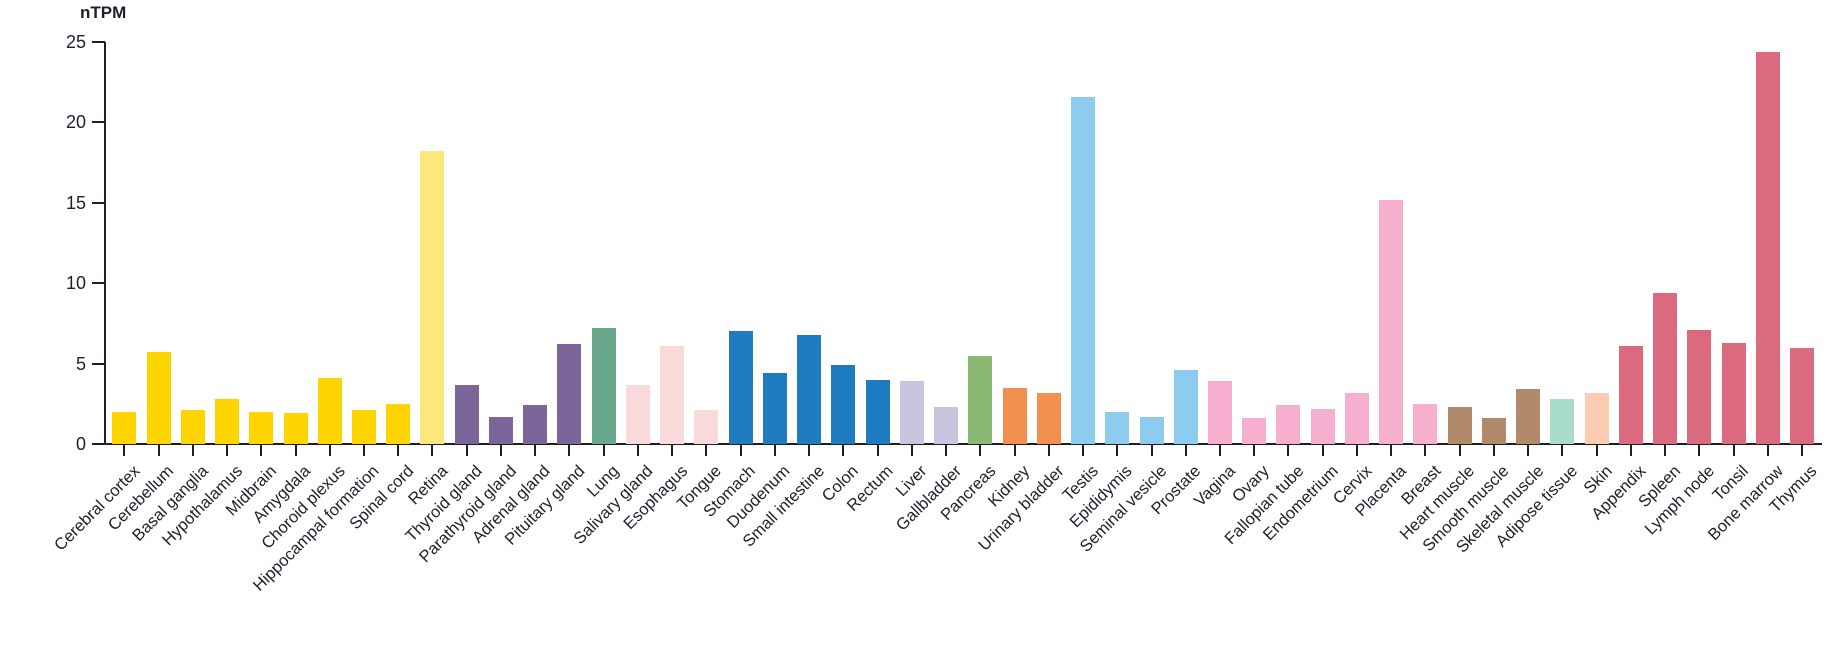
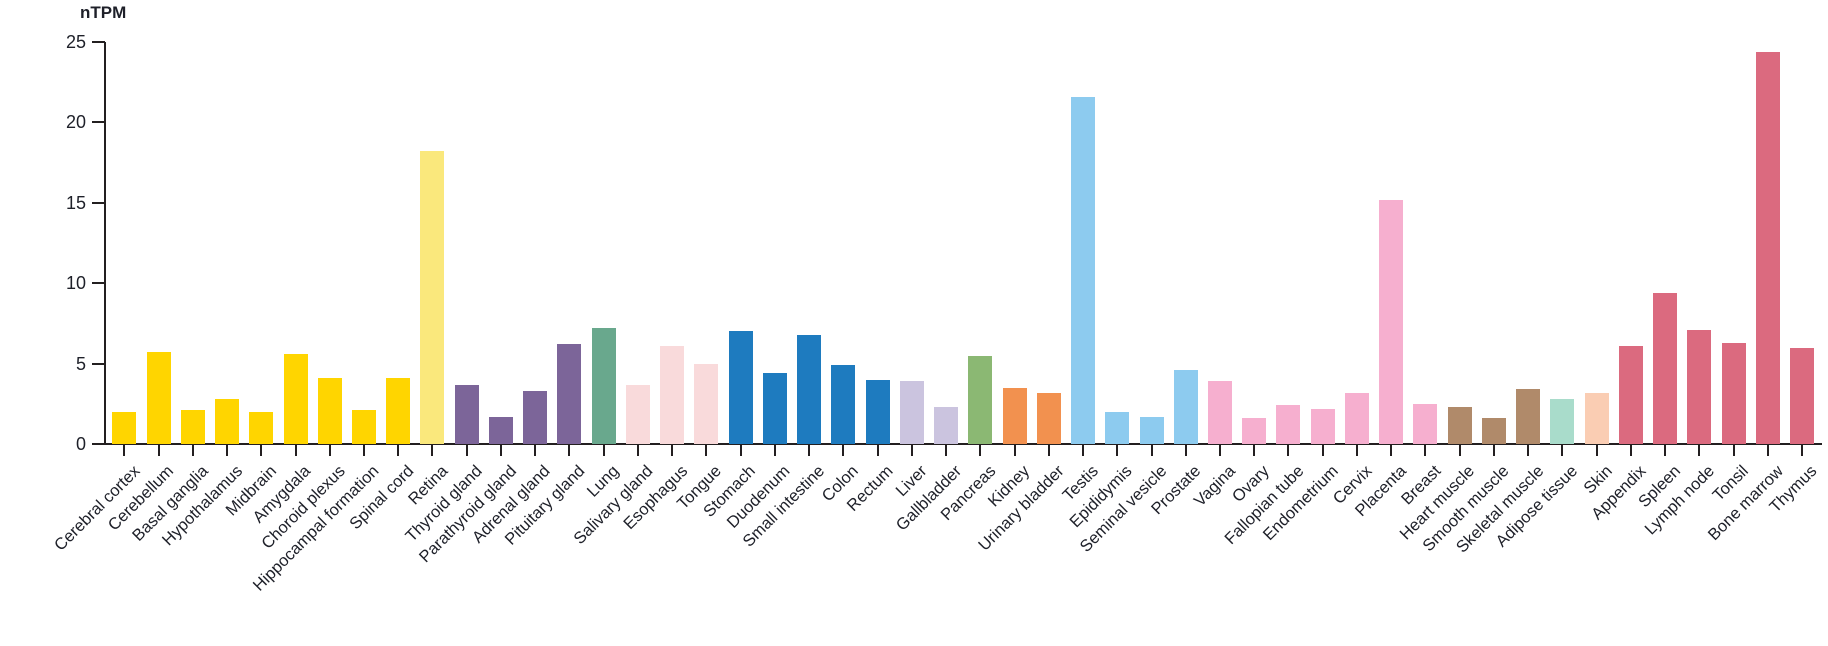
Amygdala: 1.9 -> 5.6
Spinal cord: 2.5 -> 4.1
Adrenal gland: 2.4 -> 3.3
Tongue: 2.1 -> 5.0
